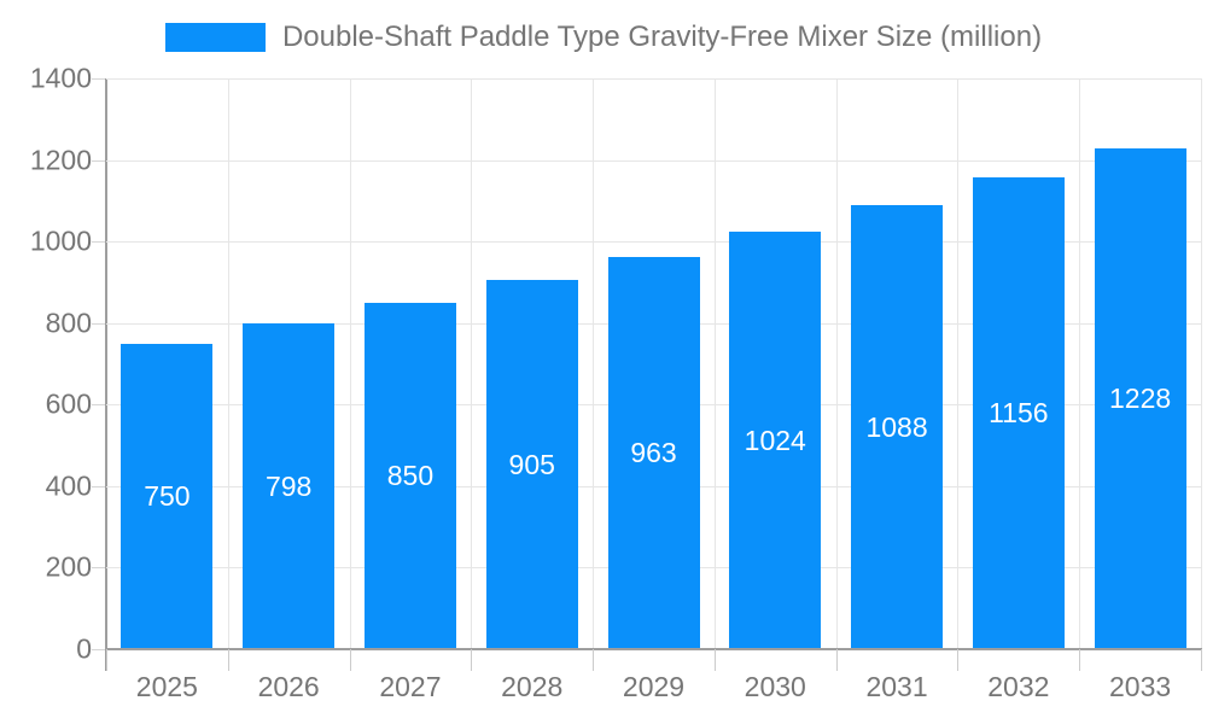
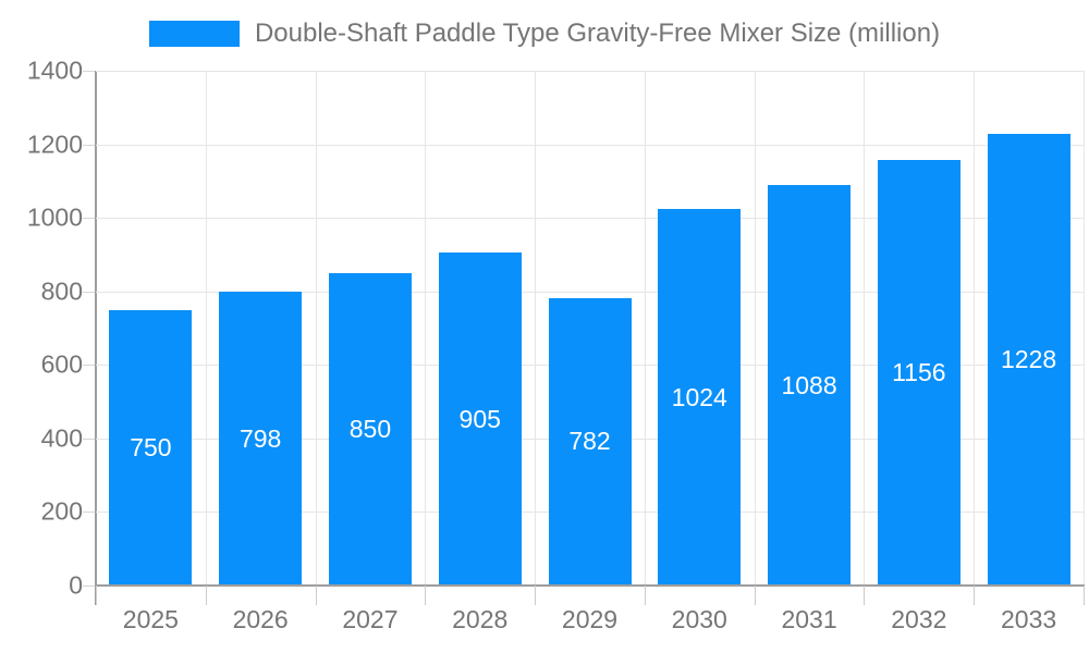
2029: 963 -> 782
